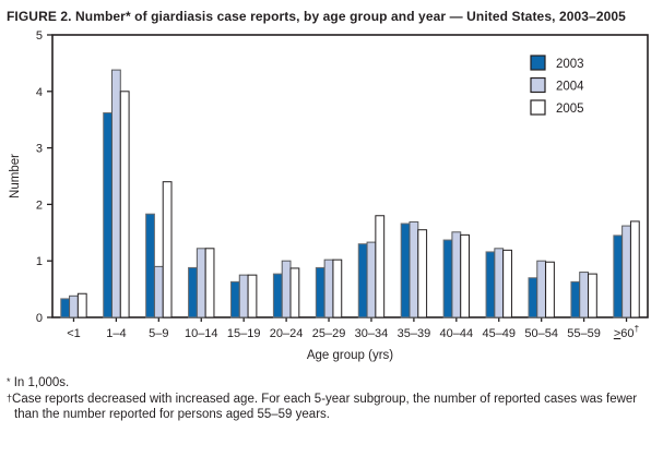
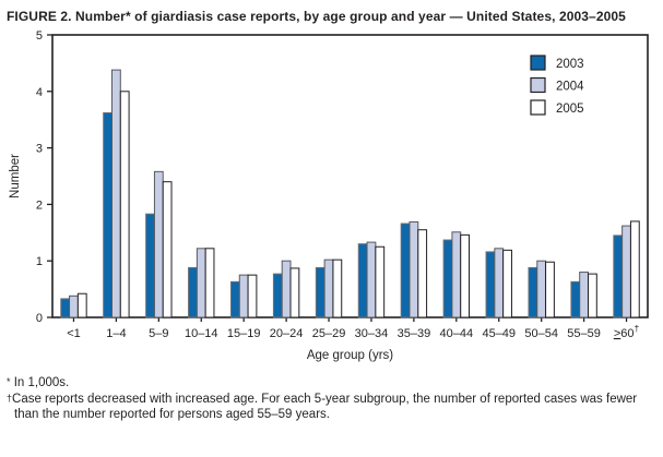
2004/5–9: 0.9 -> 2.6
2005/30–34: 1.8 -> 1.2
2003/50–54: 0.7 -> 0.9
